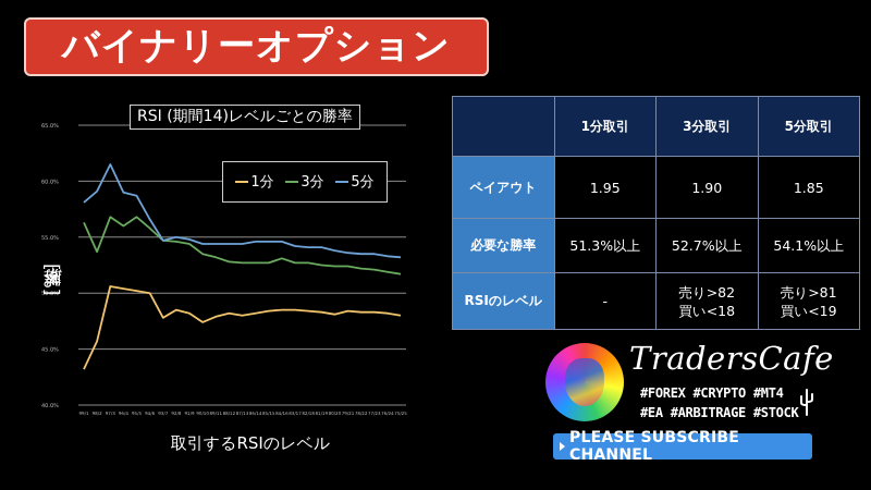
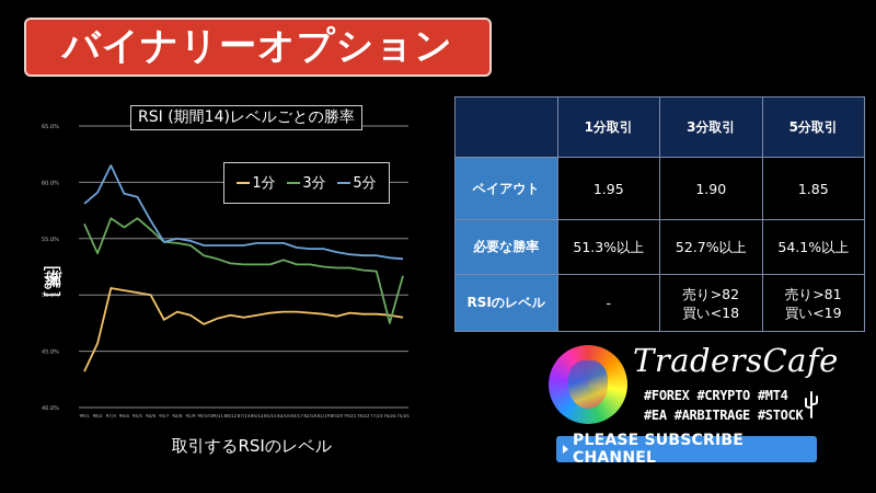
3分/76/24: 51.9% -> 47.5%
